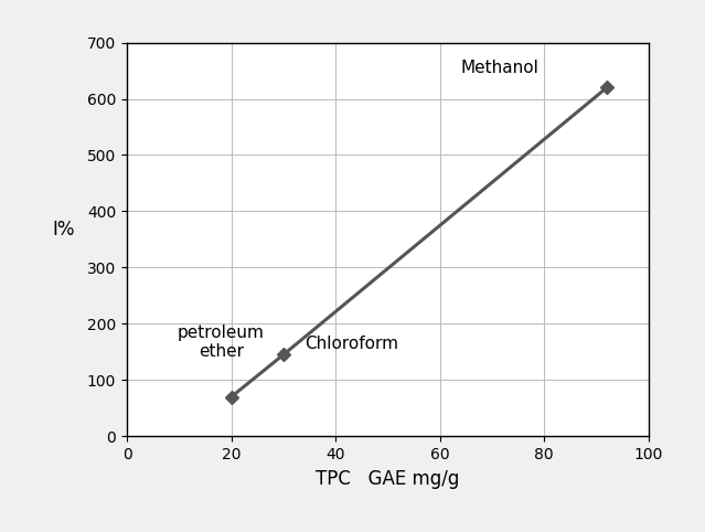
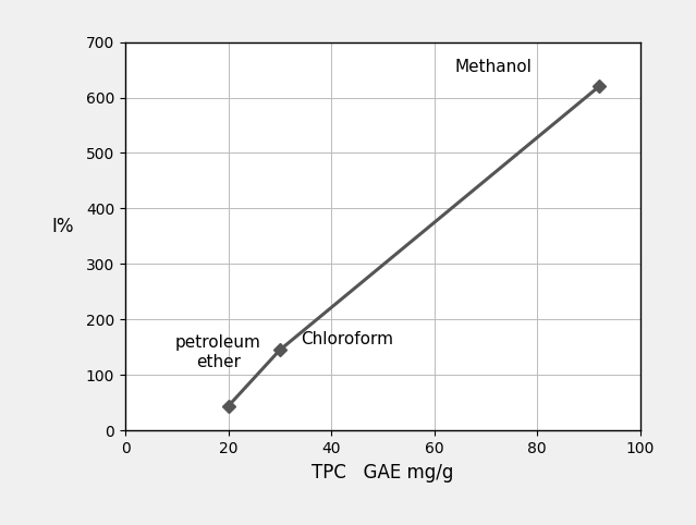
20: 70 -> 44
